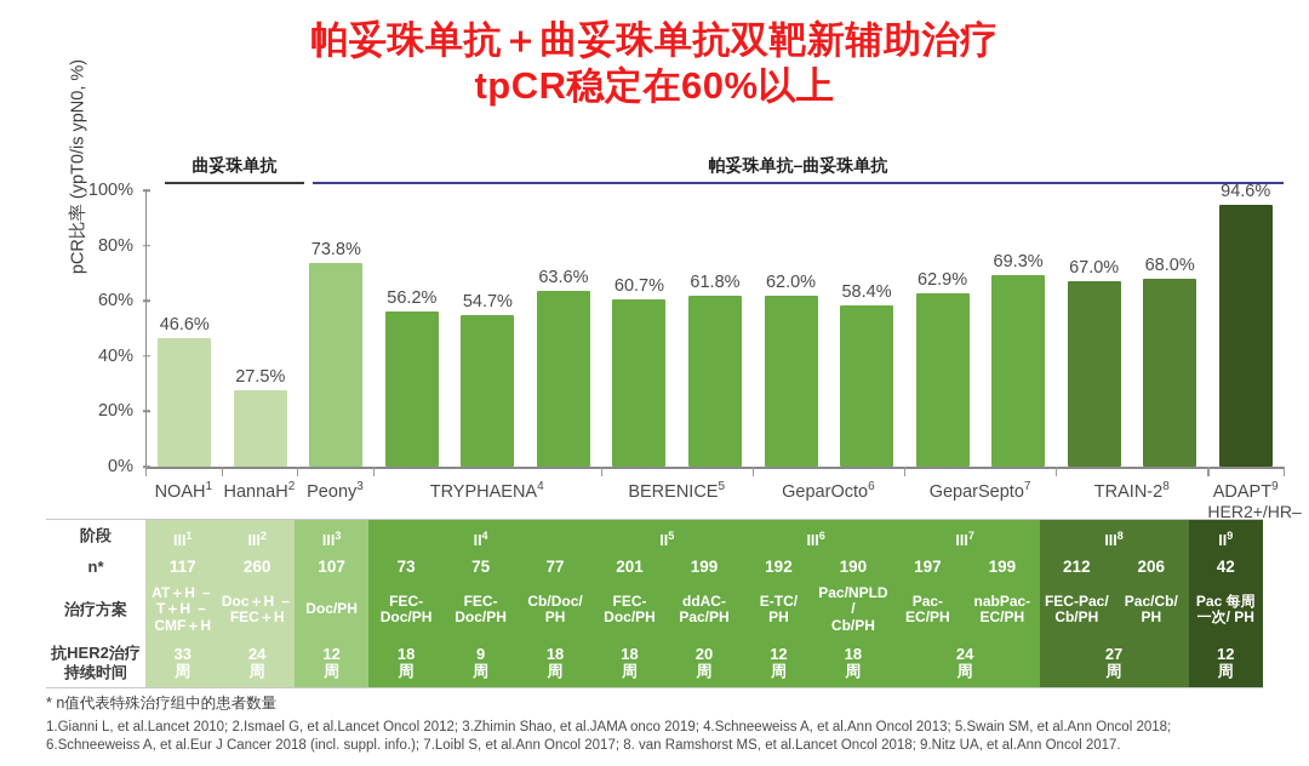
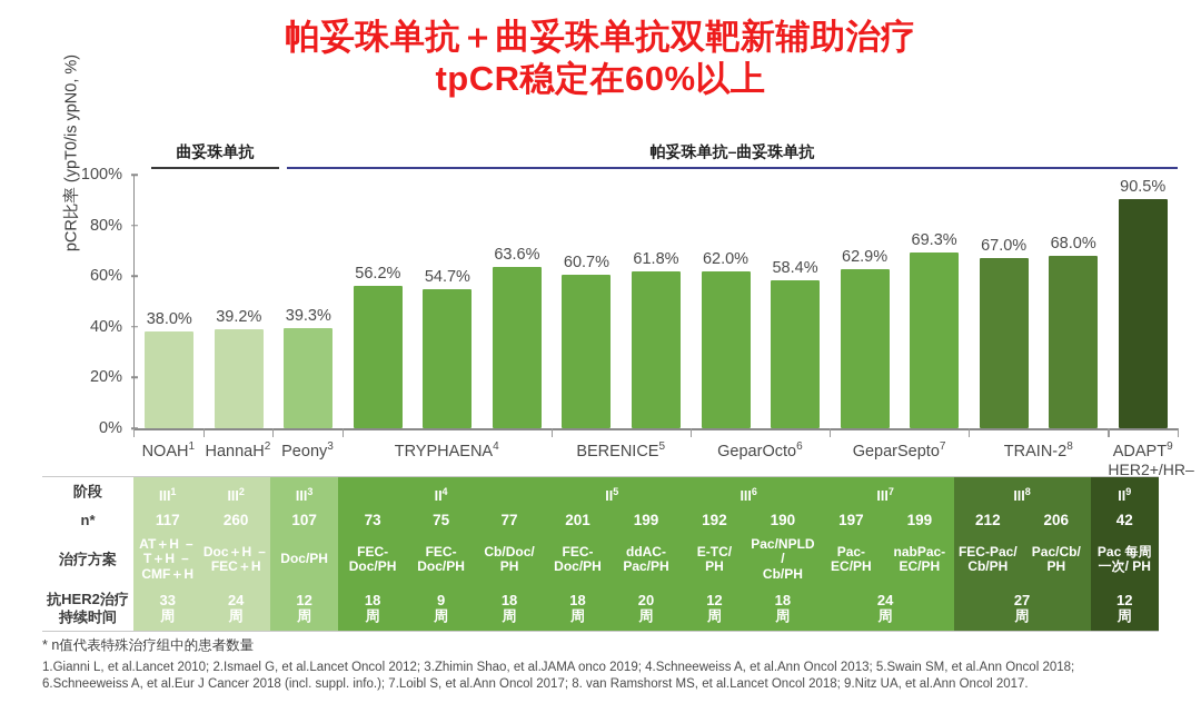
NOAH: 46.6% -> 38.0%
HannaH: 27.5% -> 39.2%
Peony: 73.8% -> 39.3%
ADAPT: 94.6% -> 90.5%
